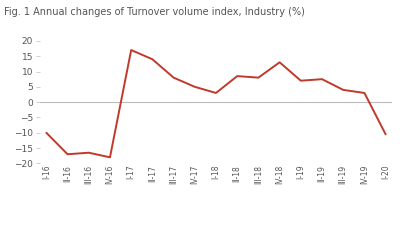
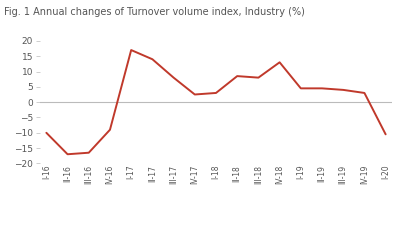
IV-16: -18.0 -> -9.0
IV-17: 5.0 -> 2.5
I-19: 7.0 -> 4.5
II-19: 7.5 -> 4.5
